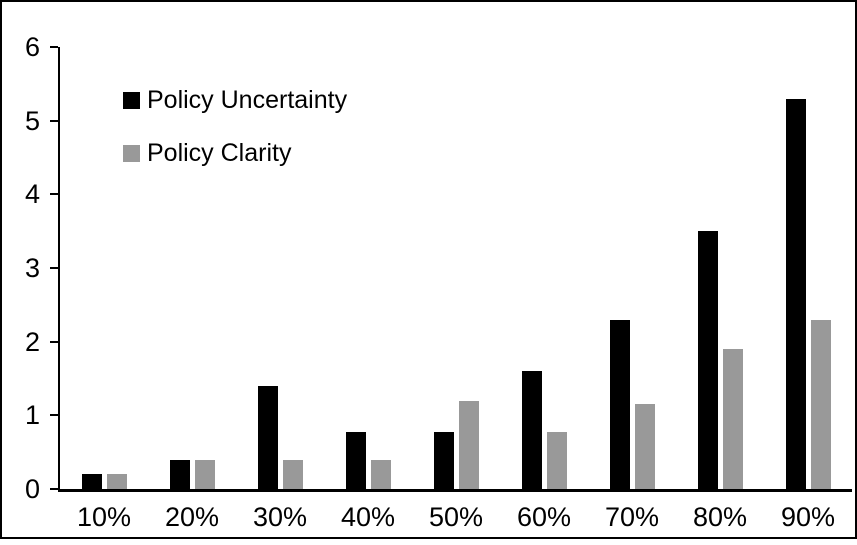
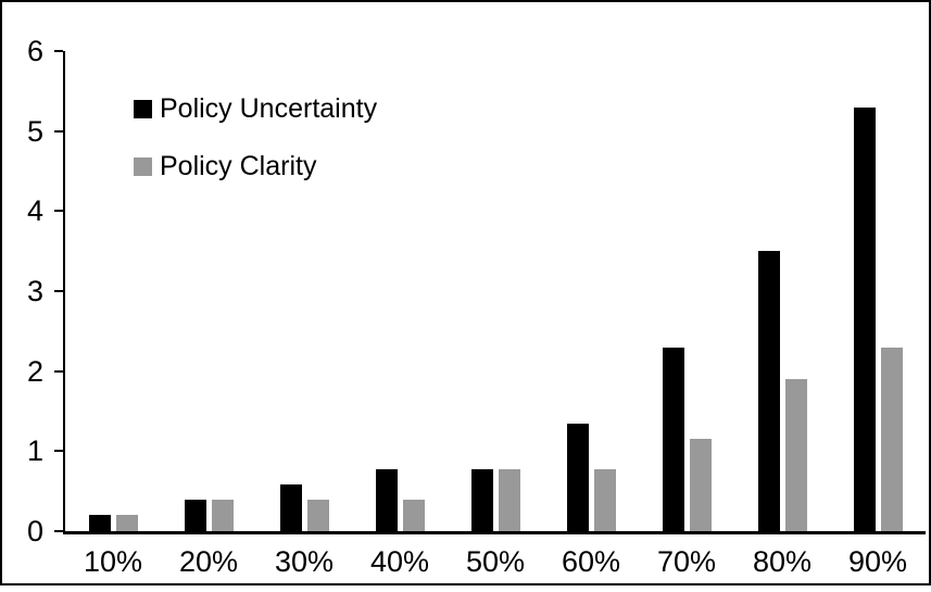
Policy Uncertainty/30%: 1.4 -> 0.6
Policy Clarity/50%: 1.2 -> 0.8
Policy Uncertainty/60%: 1.6 -> 1.4
